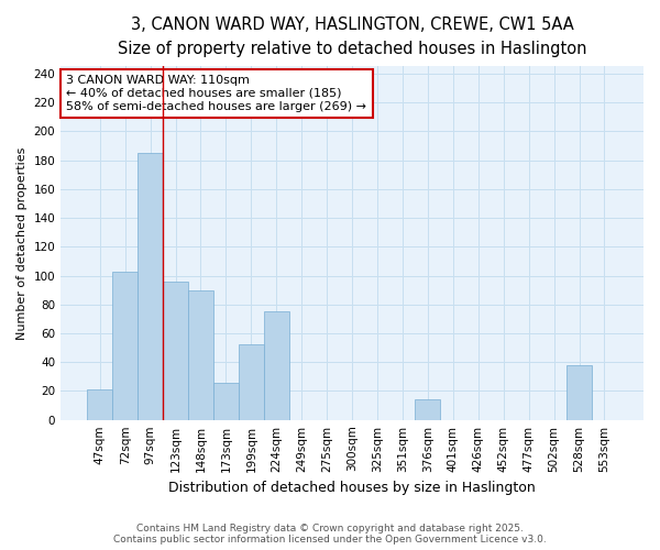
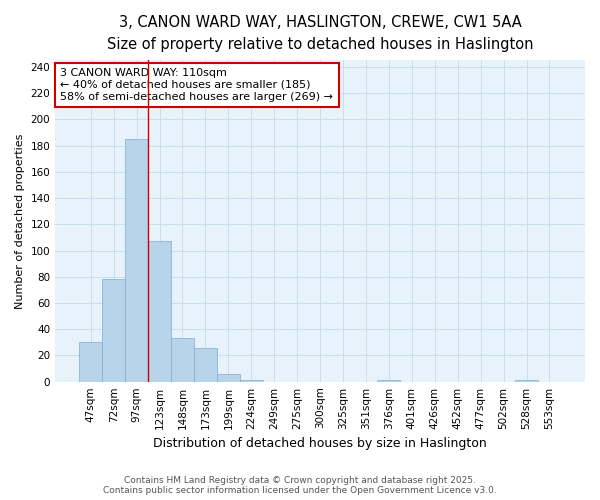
47sqm: 21 -> 30
72sqm: 103 -> 78
123sqm: 96 -> 107
148sqm: 90 -> 33
199sqm: 52 -> 6
224sqm: 75 -> 1
376sqm: 14 -> 1
528sqm: 38 -> 1
